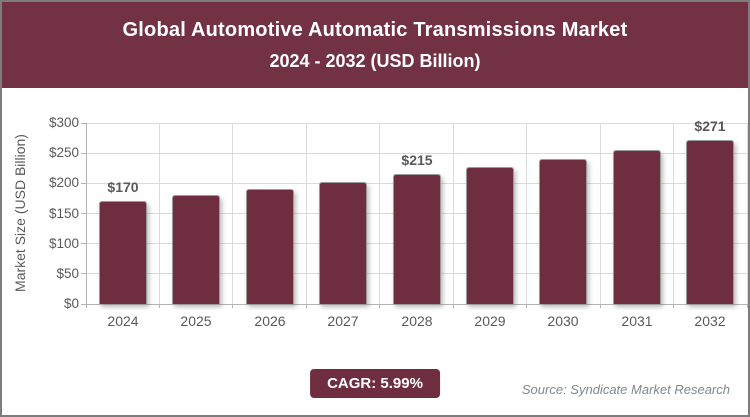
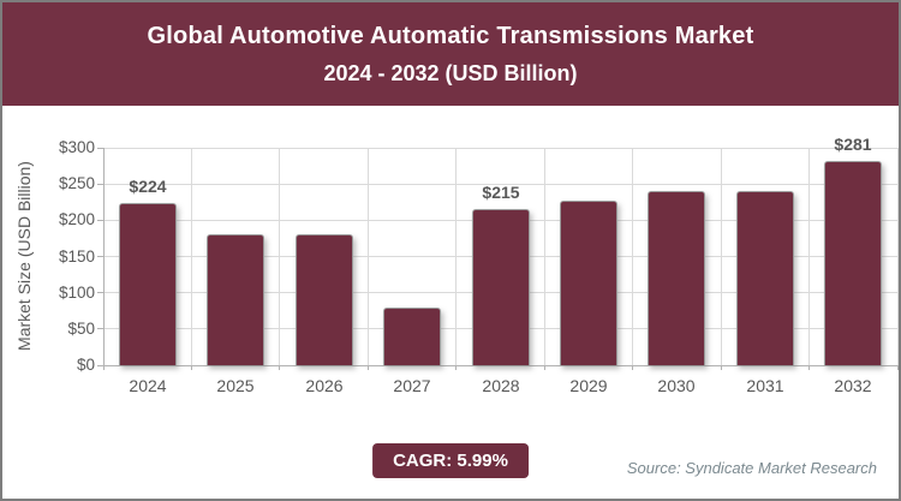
2024: $170 -> $224
2026: $190 -> $180
2027: $200 -> $80
2031: $260 -> $240
2032: $271 -> $281
